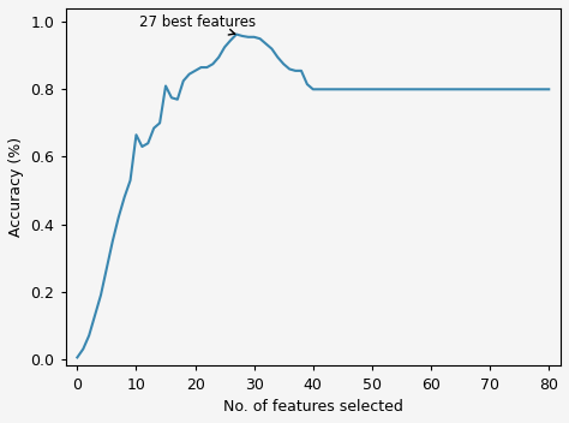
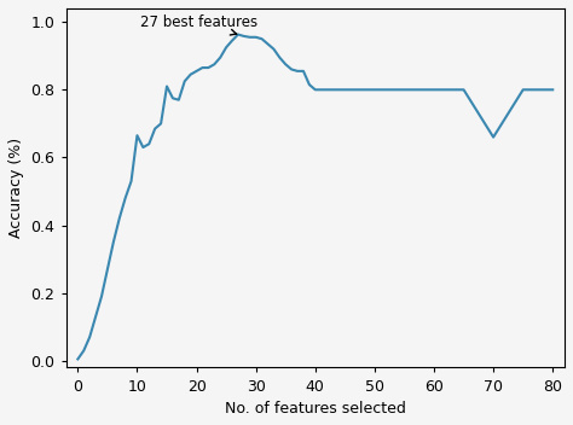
70: 0.800 -> 0.660
